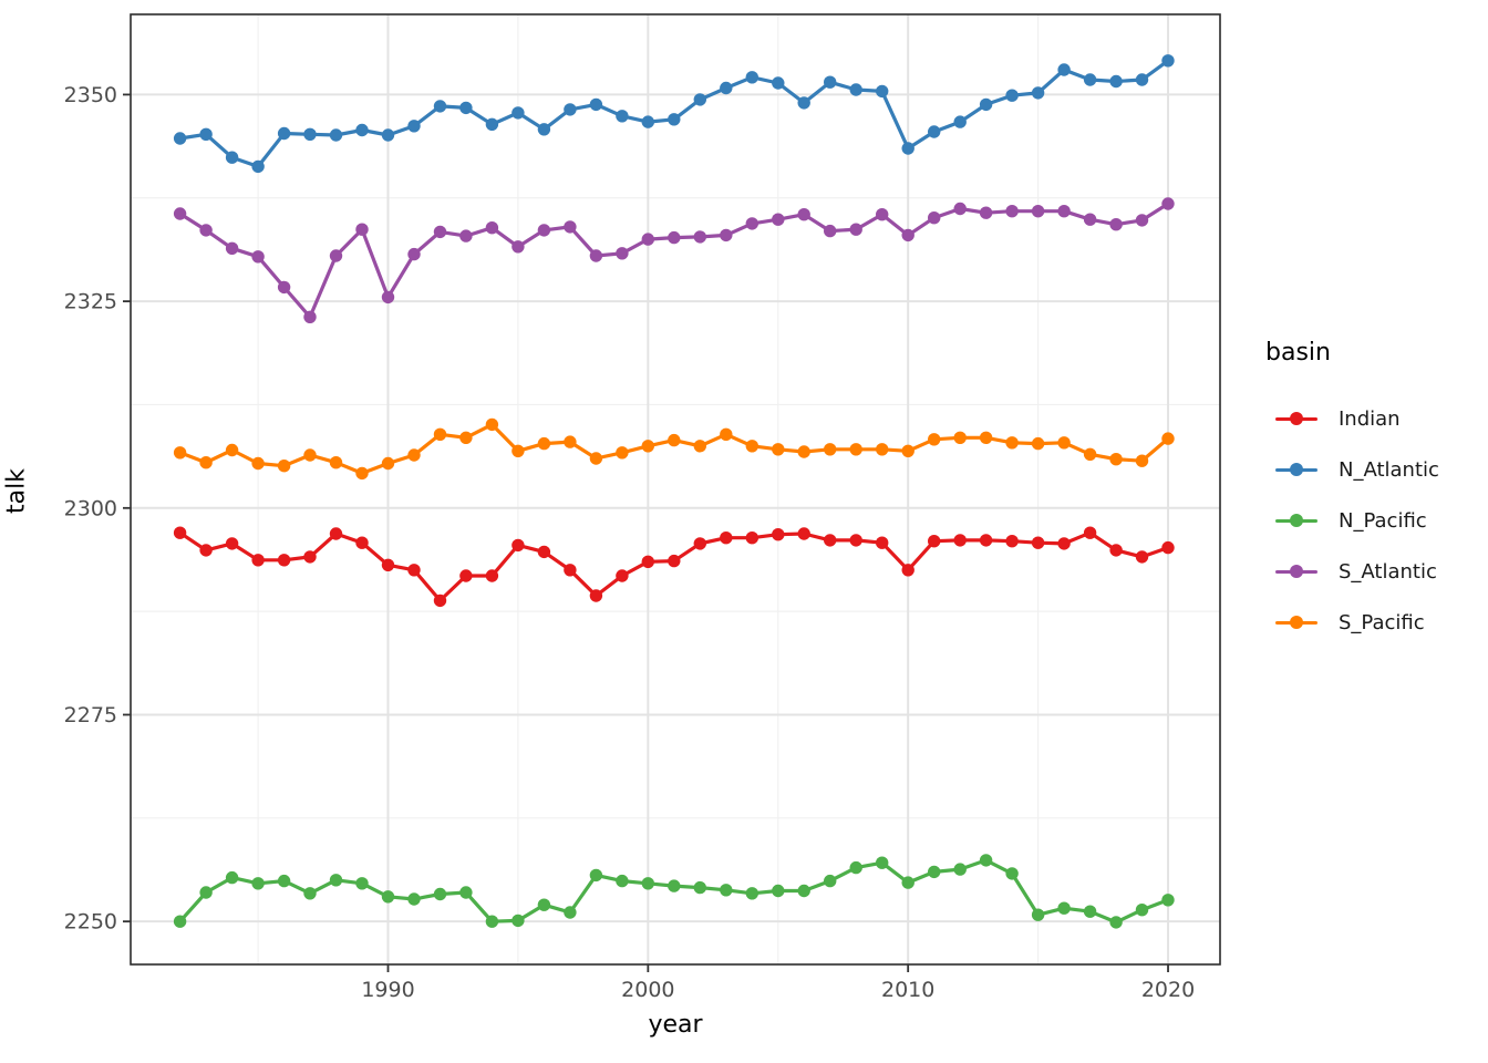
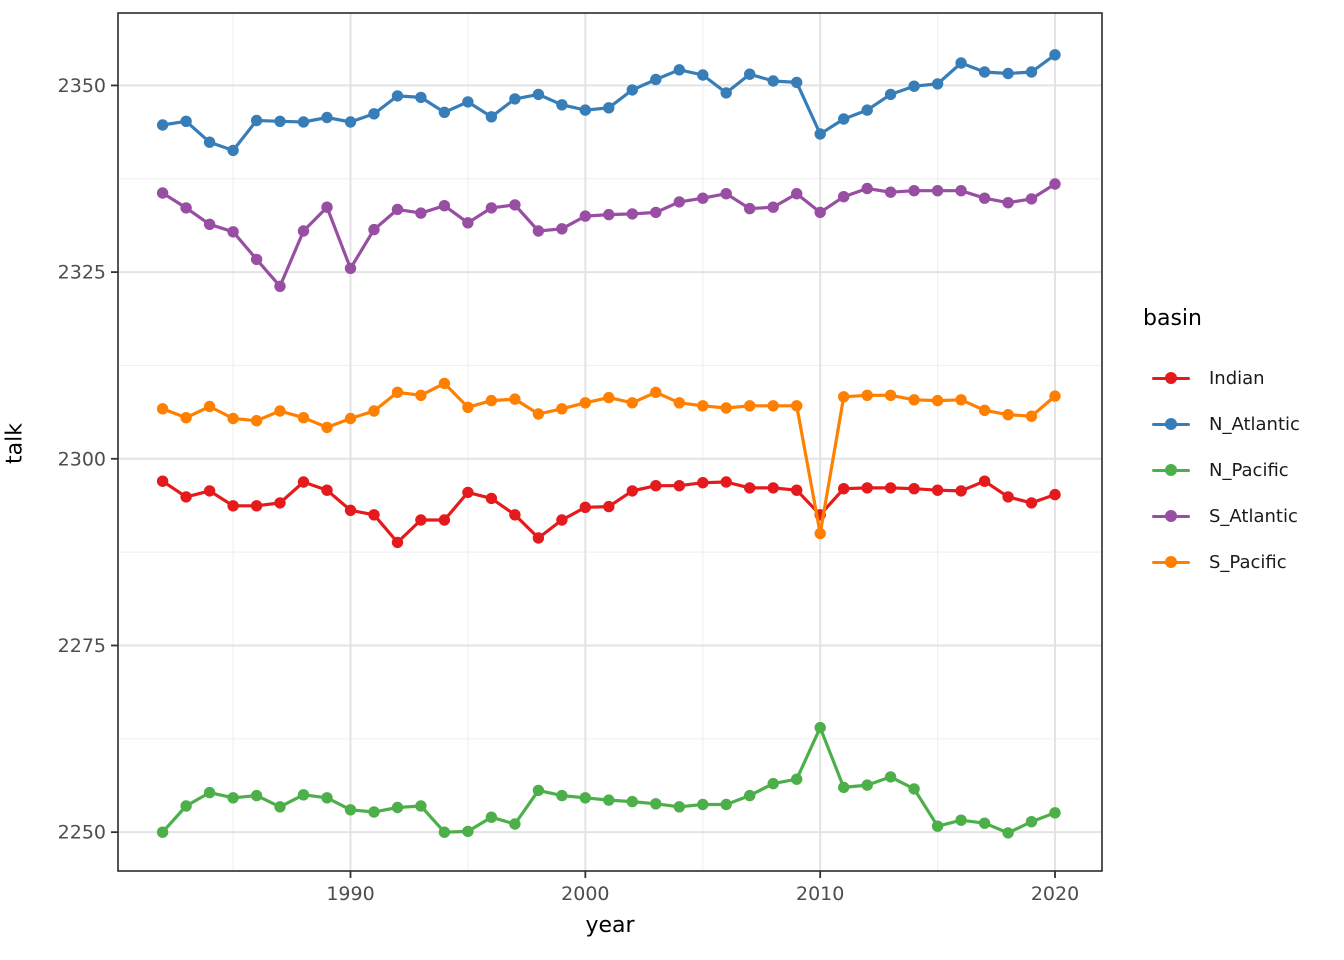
N_Pacific/2010: 2255 -> 2264
S_Pacific/2010: 2307 -> 2290
